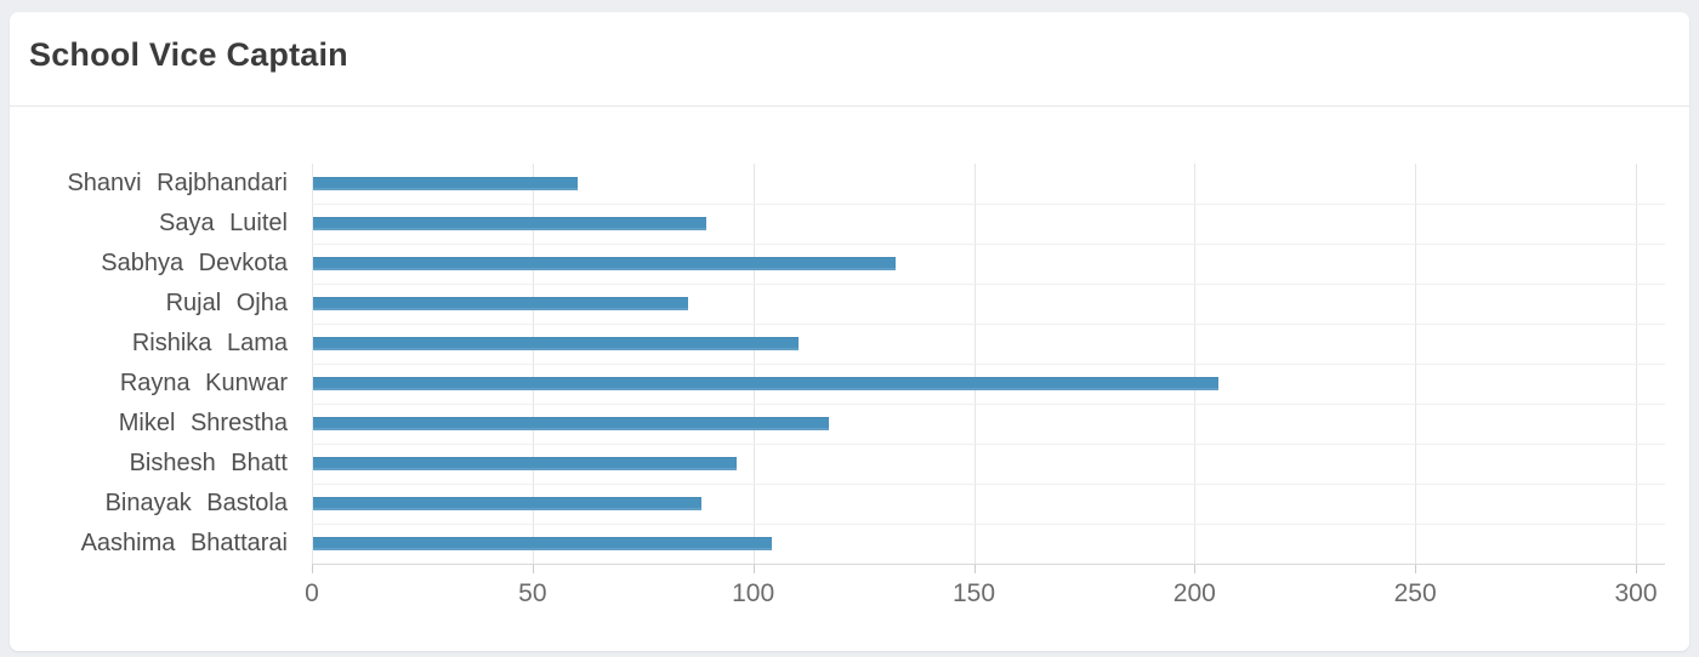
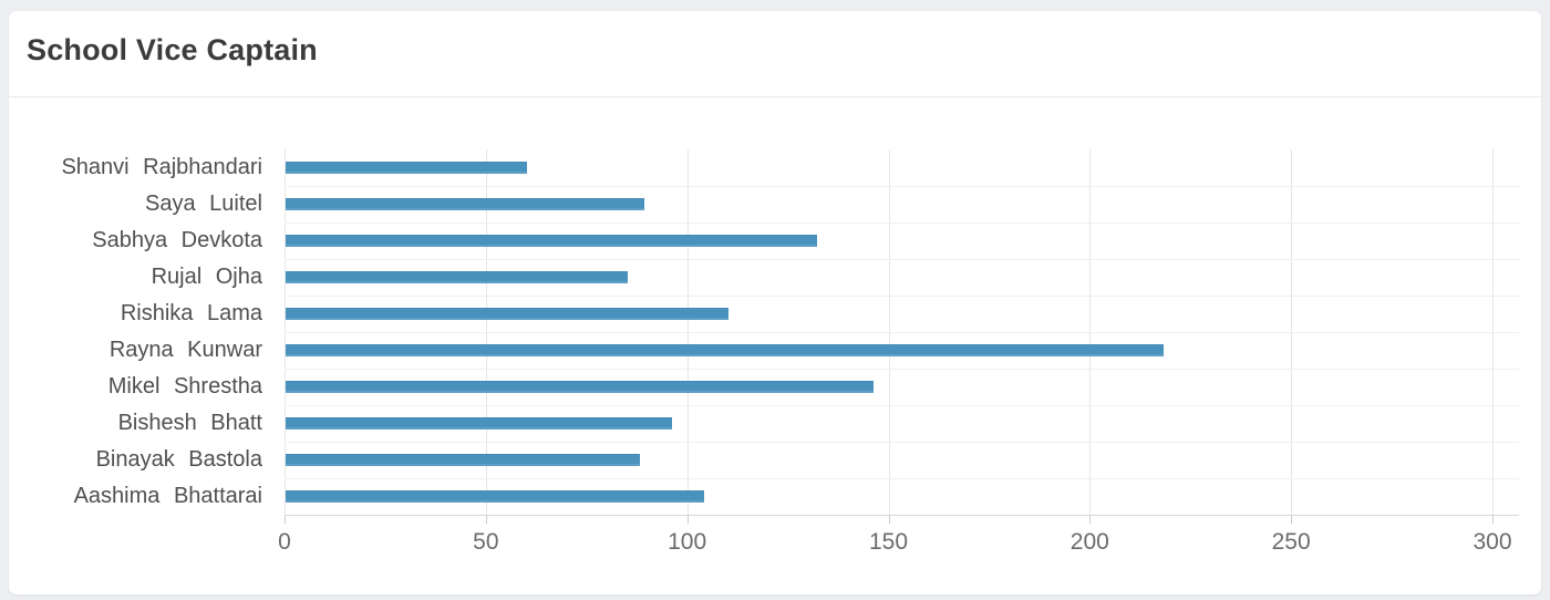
Rayna Kunwar: 205 -> 218
Mikel Shrestha: 117 -> 146
